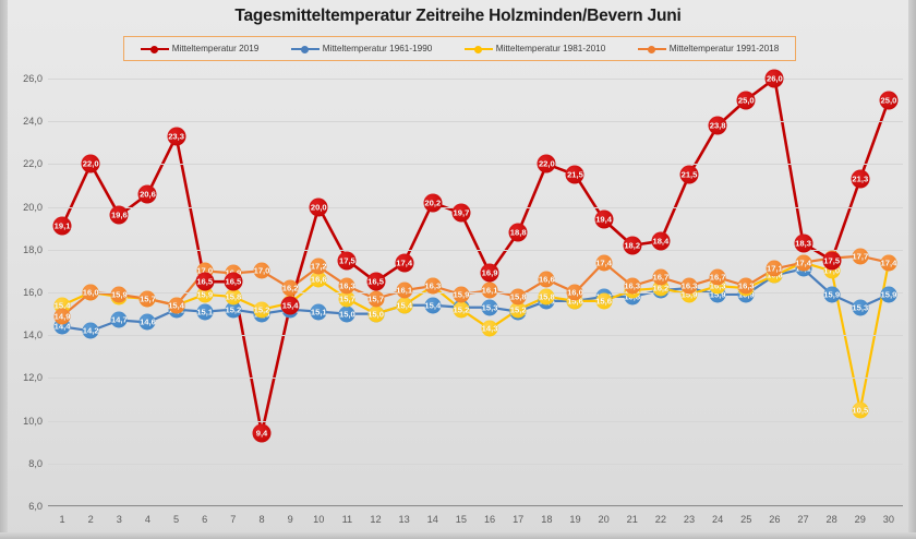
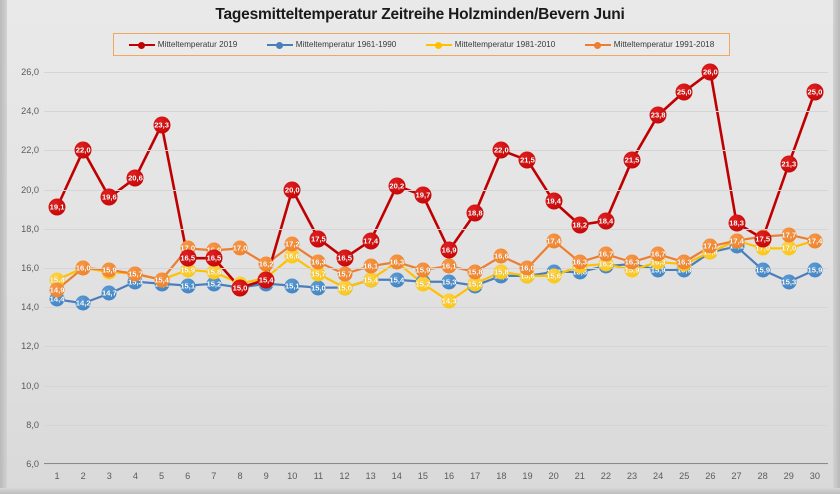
Mitteltemperatur 1961-1990/4: 14,6 -> 15,3
Mitteltemperatur 2019/8: 9,4 -> 15,0
Mitteltemperatur 1981-2010/29: 10,5 -> 17,0
